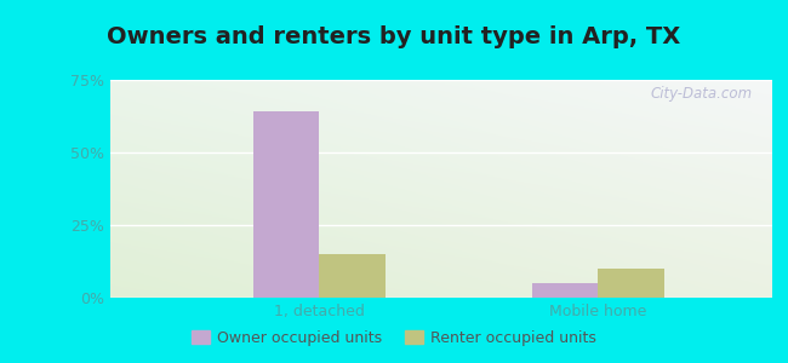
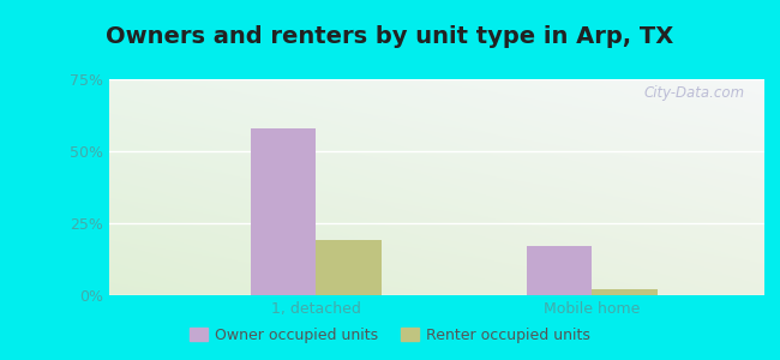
Owner occupied units/1, detached: 64% -> 58%
Renter occupied units/1, detached: 15% -> 19%
Owner occupied units/Mobile home: 5% -> 17%
Renter occupied units/Mobile home: 10% -> 2%
